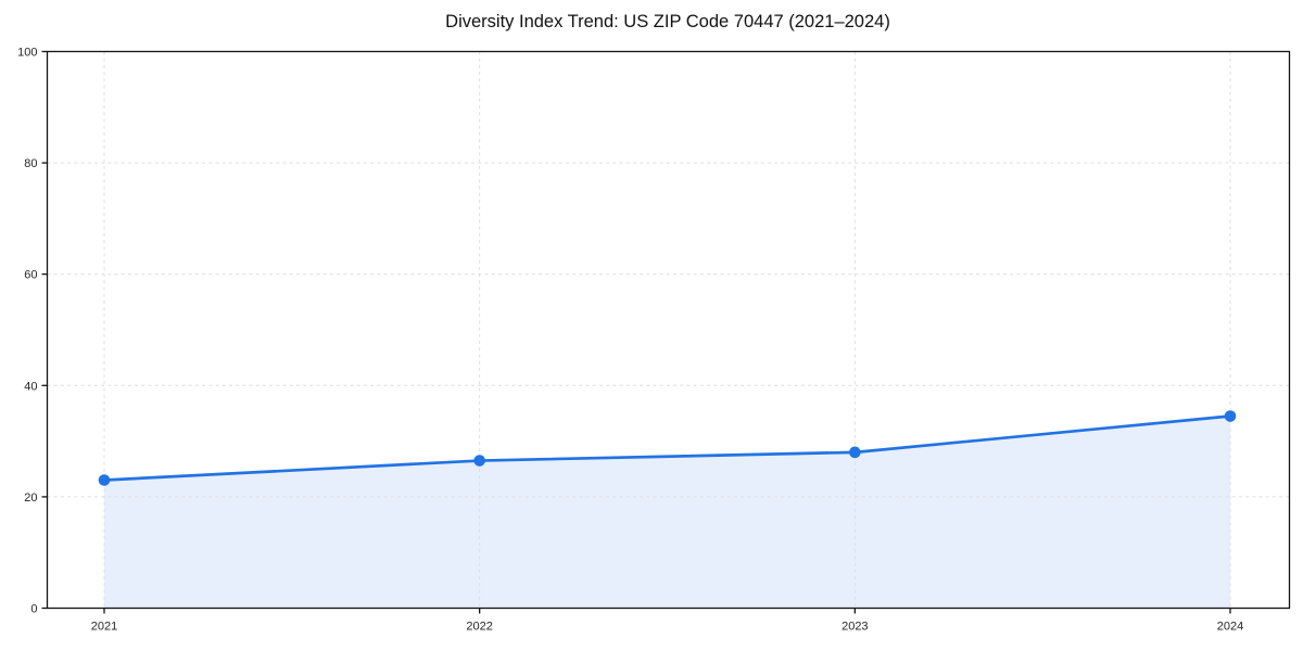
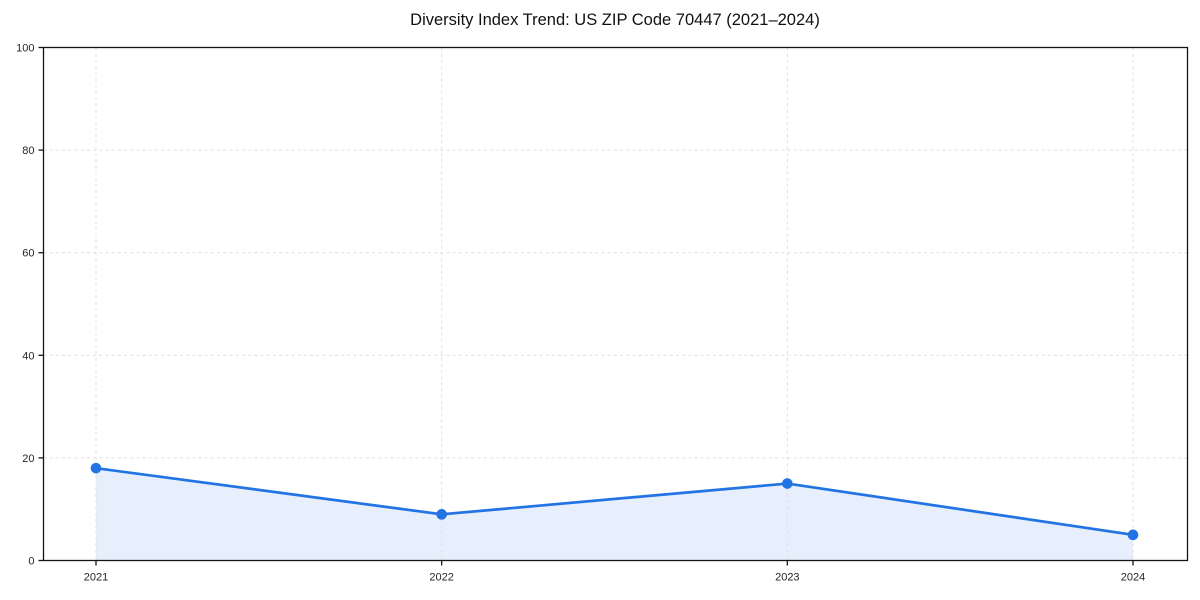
2021: 23 -> 18
2022: 26 -> 9
2023: 28 -> 15
2024: 34 -> 5
